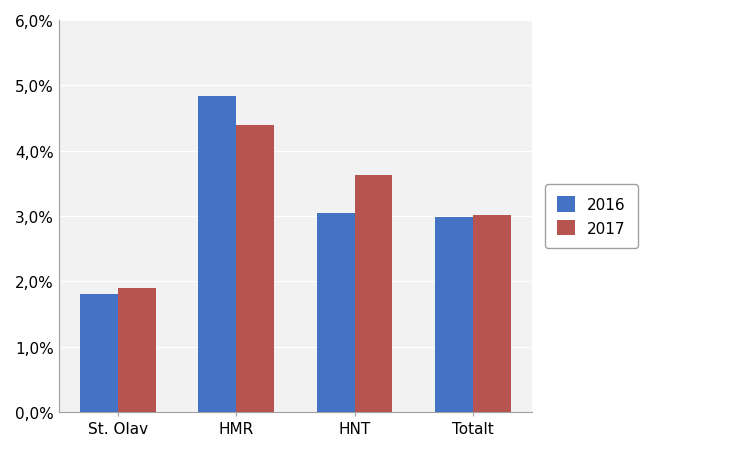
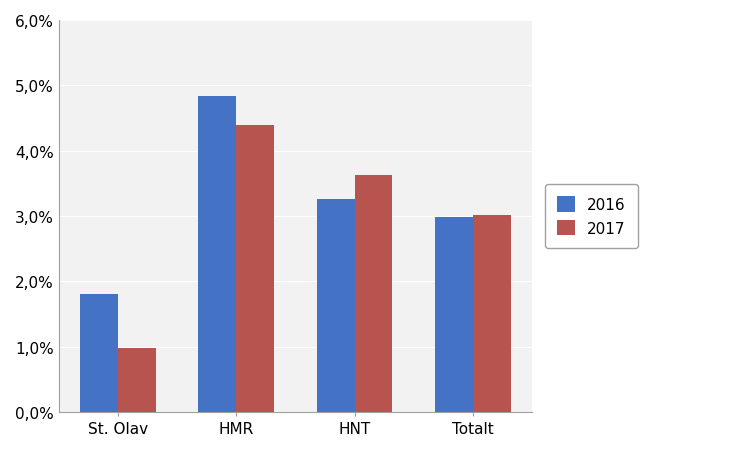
2017/St. Olav: 1,90% -> 0,98%
2016/HNT: 3,05% -> 3,26%
